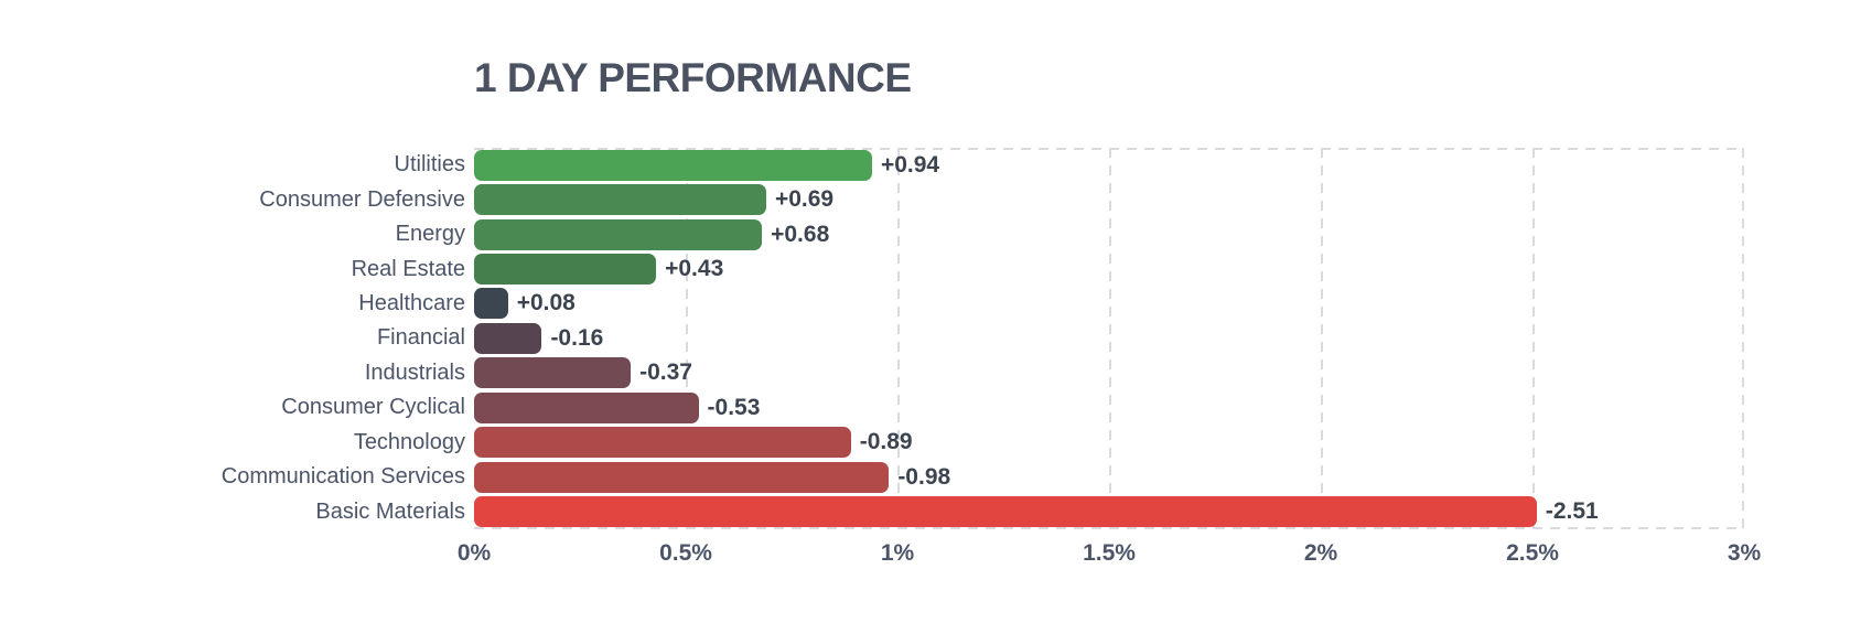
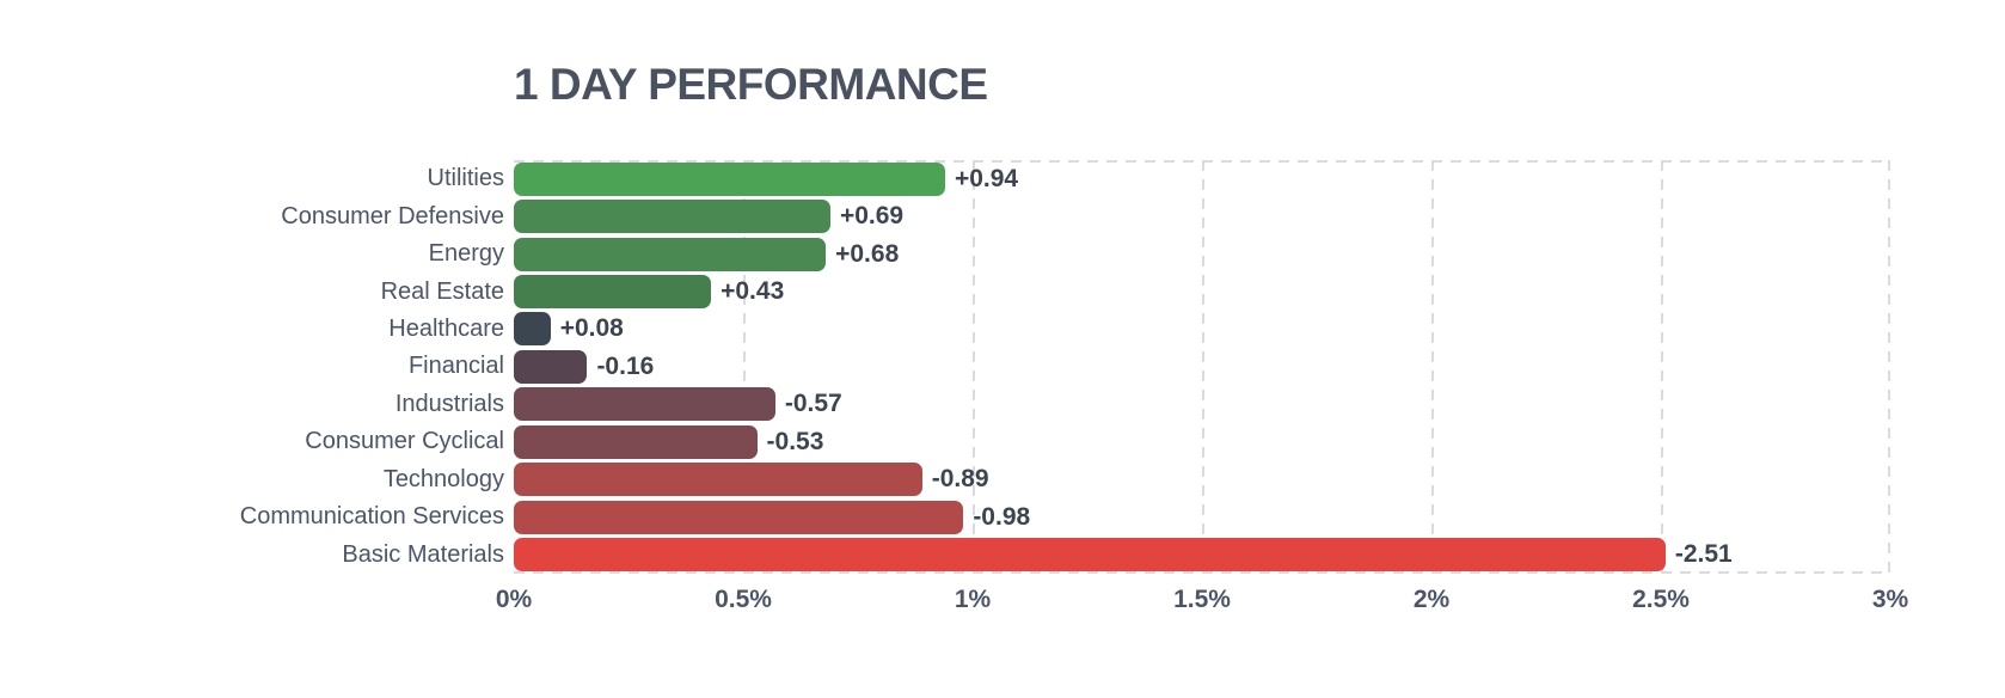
Industrials: -0.37 -> -0.57
